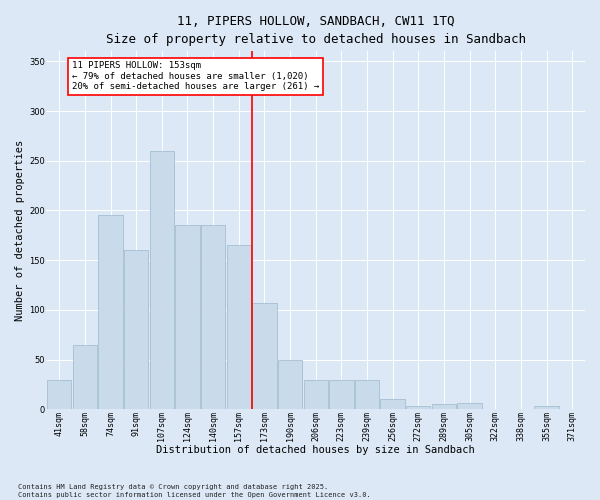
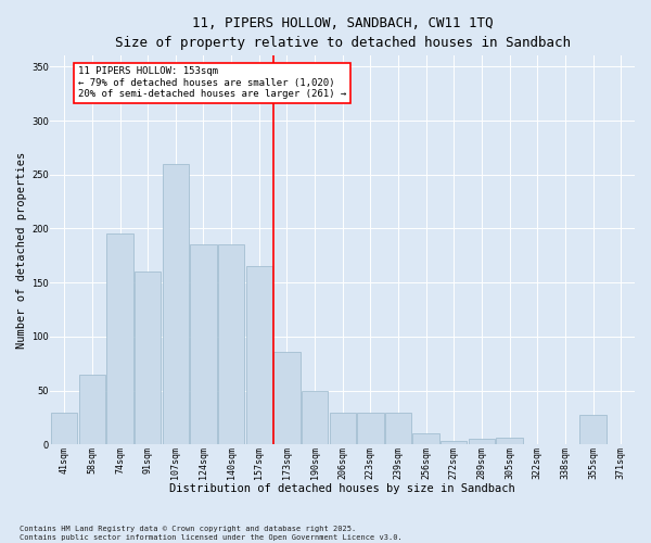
173sqm: 107 -> 86
355sqm: 3 -> 28
